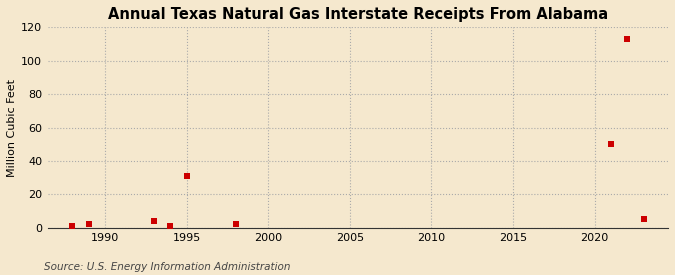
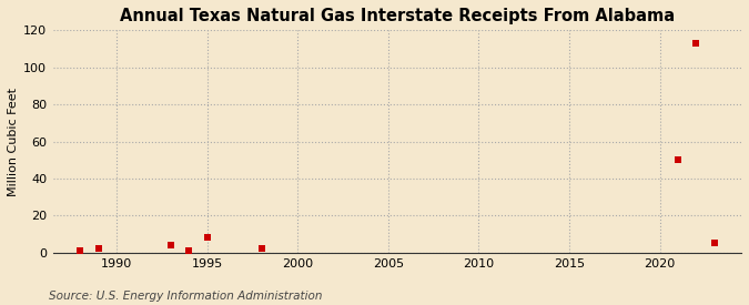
1995: 31 -> 8
